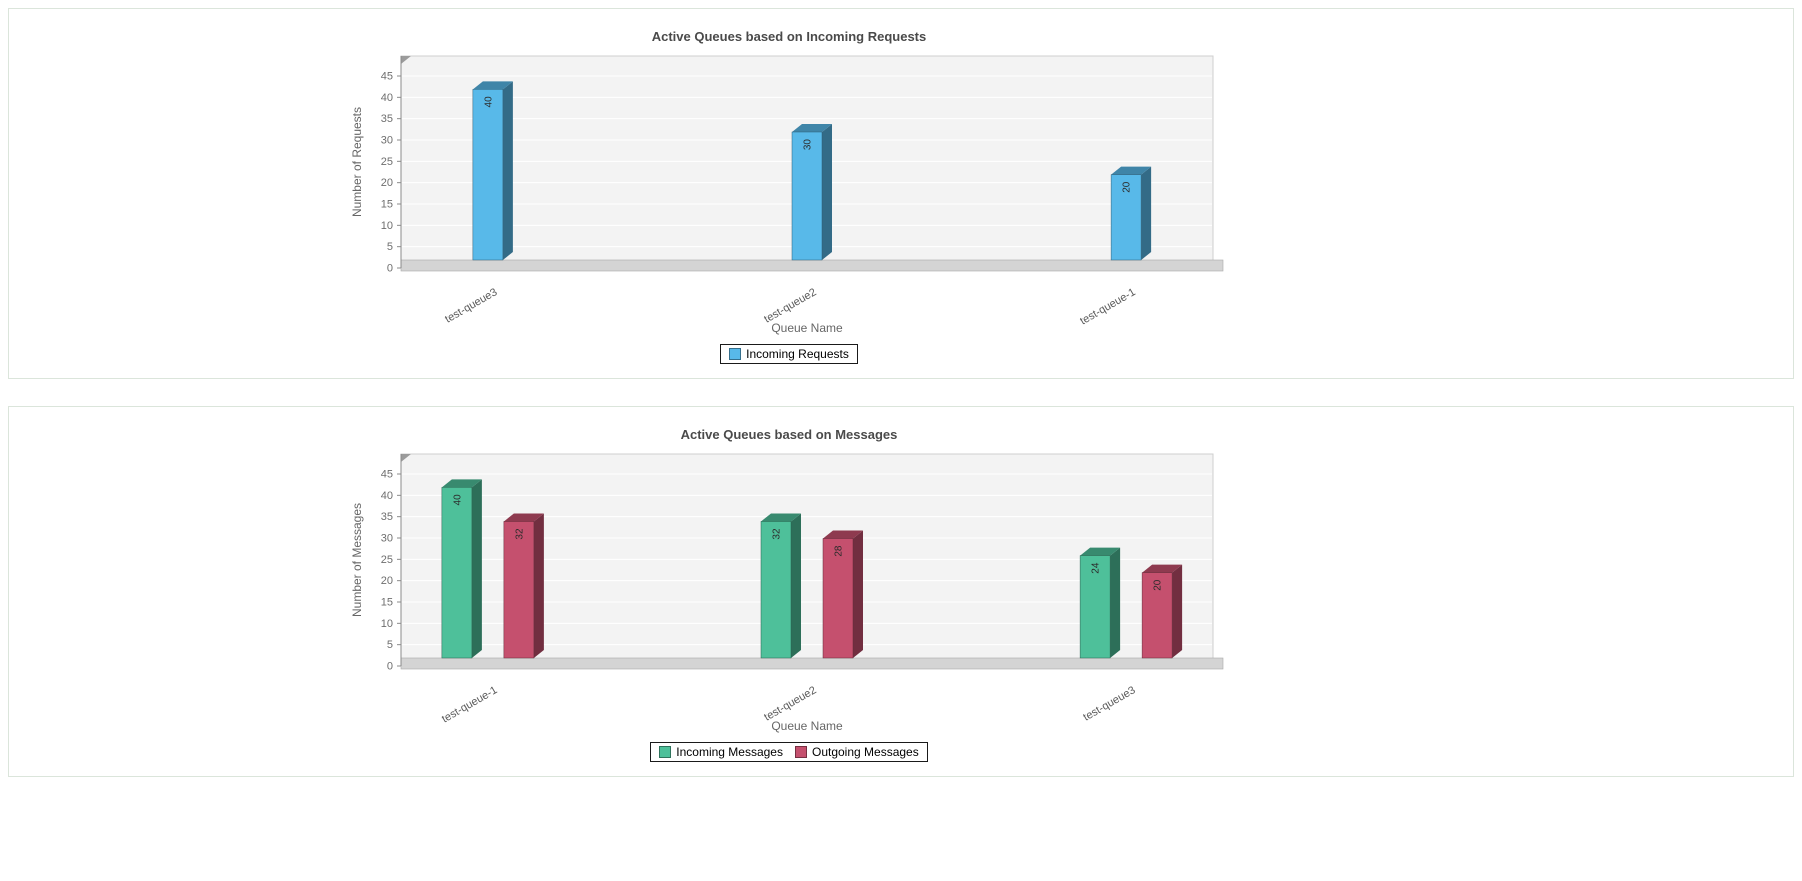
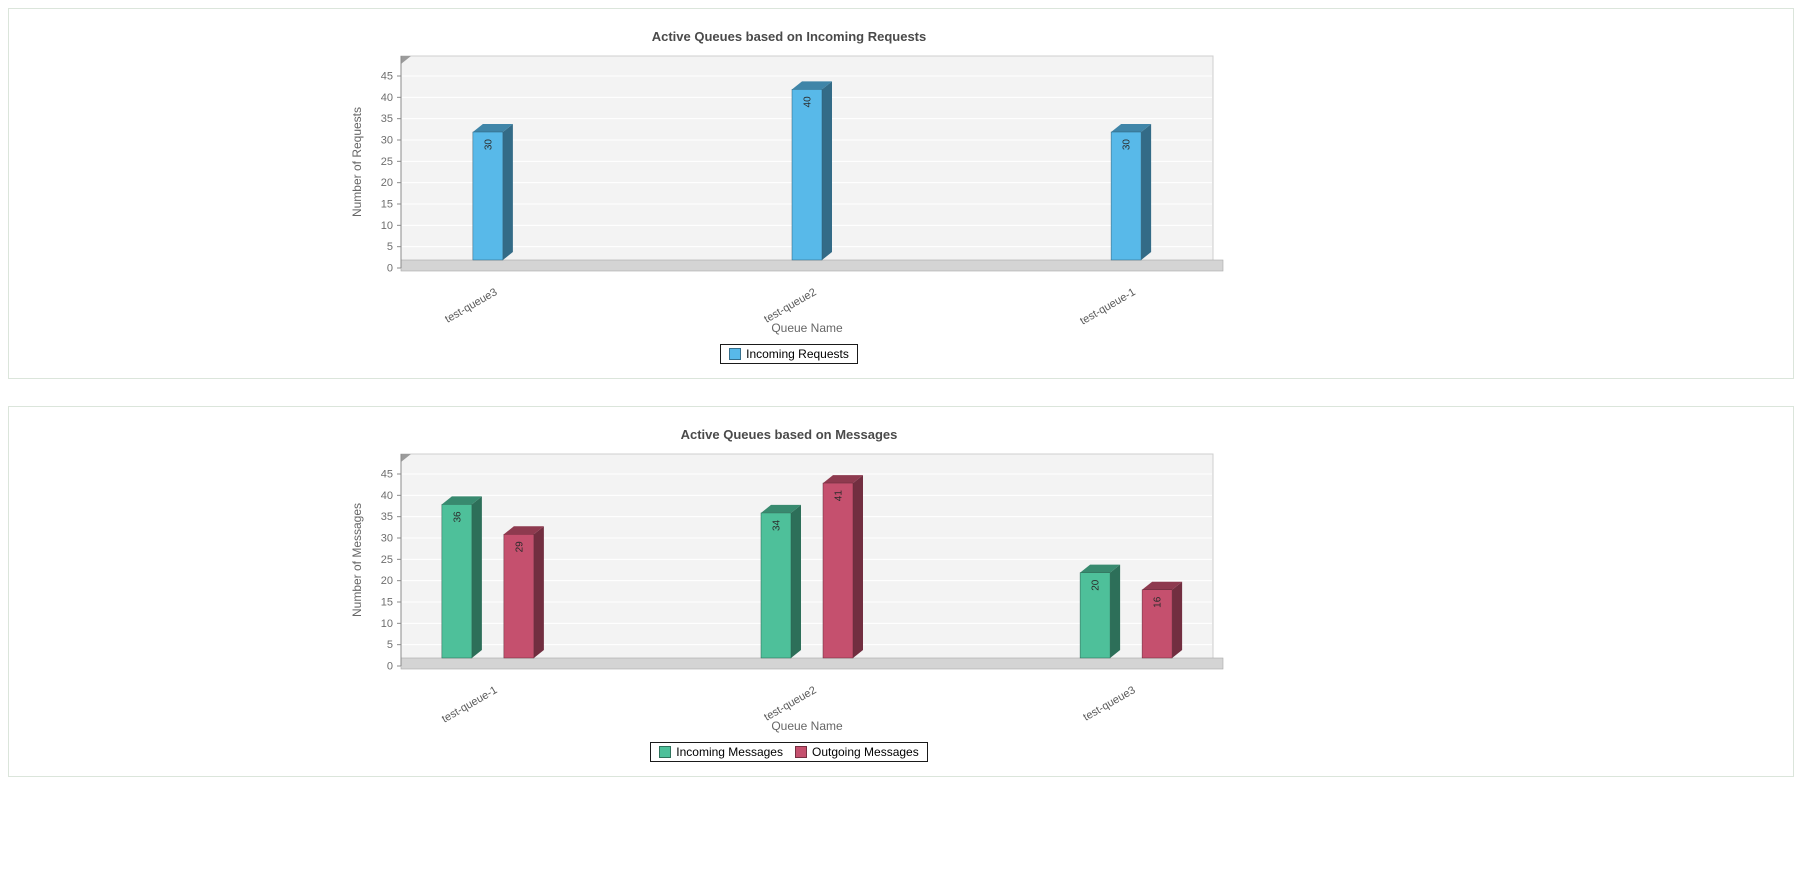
Active Queues based on Incoming Requests/test-queue3: 40 -> 30
Active Queues based on Incoming Requests/test-queue2: 30 -> 40
Active Queues based on Incoming Requests/test-queue-1: 20 -> 30
Active Queues based on Messages/Incoming Messages/test-queue-1: 40 -> 36
Active Queues based on Messages/Outgoing Messages/test-queue-1: 32 -> 29
Active Queues based on Messages/Incoming Messages/test-queue2: 32 -> 34
Active Queues based on Messages/Outgoing Messages/test-queue2: 28 -> 41
Active Queues based on Messages/Incoming Messages/test-queue3: 24 -> 20
Active Queues based on Messages/Outgoing Messages/test-queue3: 20 -> 16
